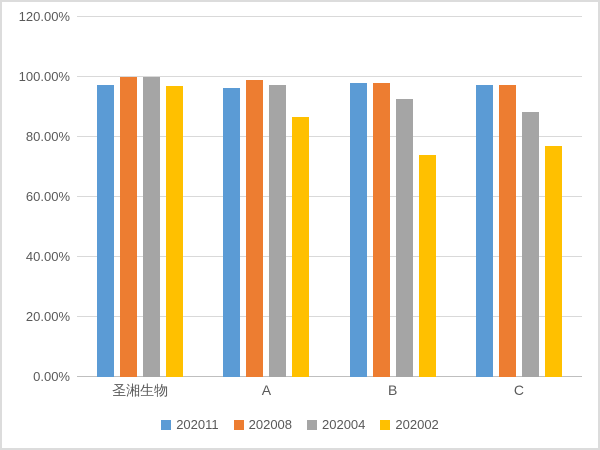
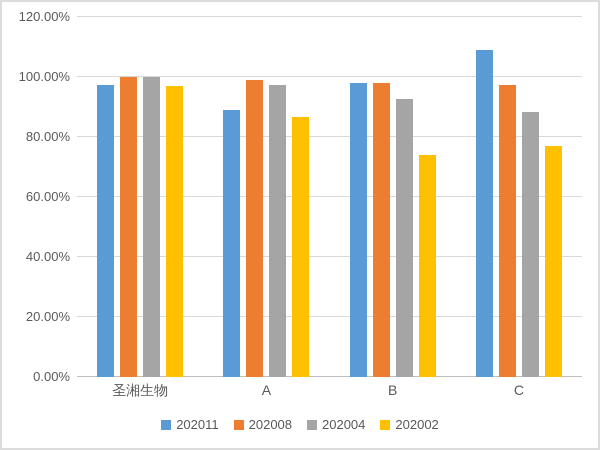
202011/A: 96% -> 89%
202011/C: 97% -> 109%
